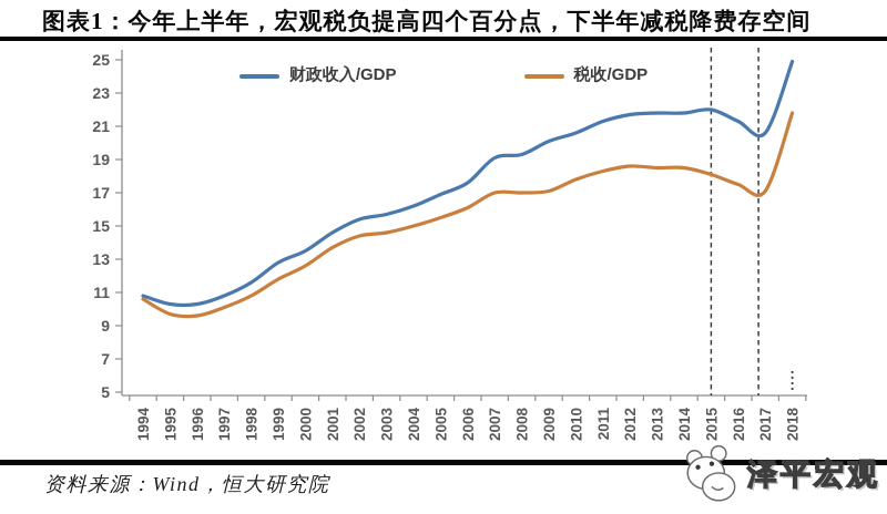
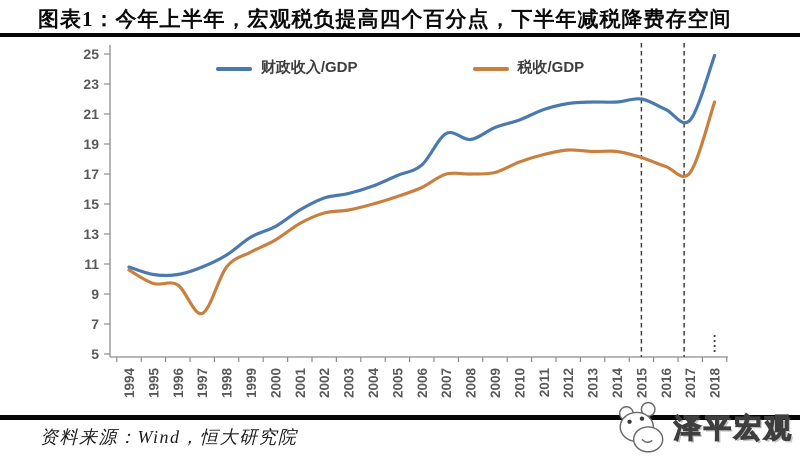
税收/GDP/1997: 10.1 -> 7.7
财政收入/GDP/2007: 19.1 -> 19.7
